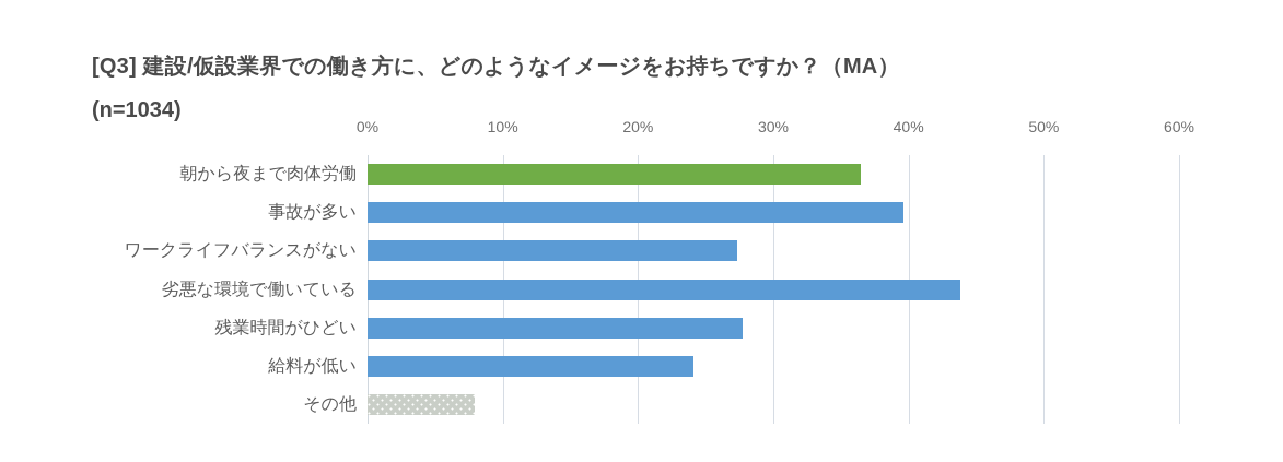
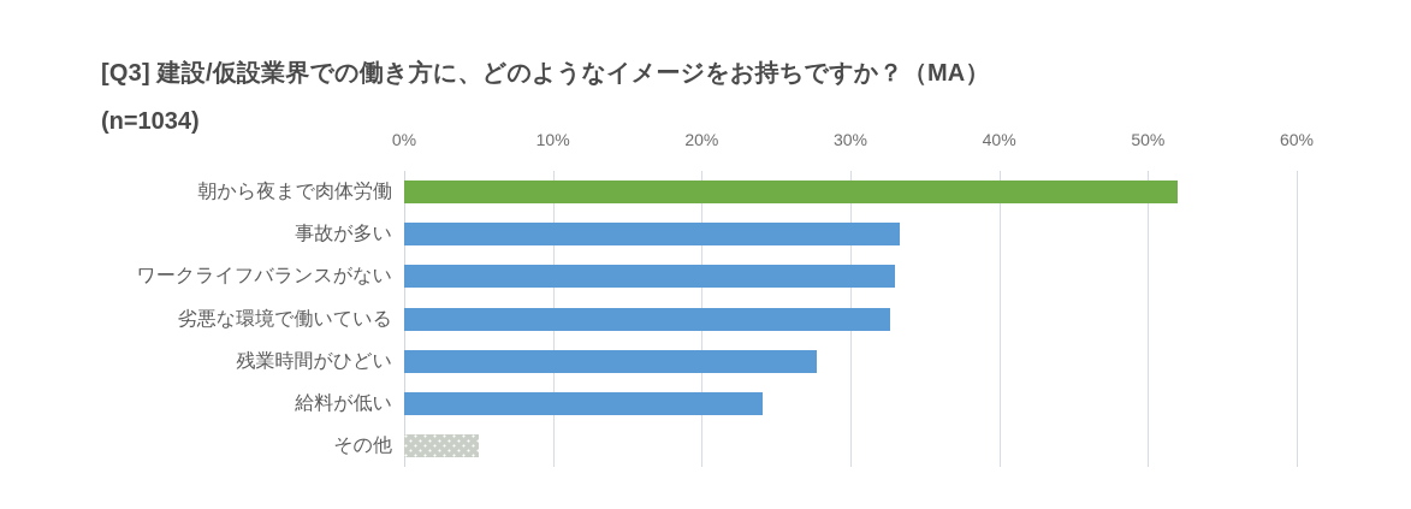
朝から夜まで肉体労働: 36.5% -> 52.0%
事故が多い: 39.6% -> 33.3%
ワークライフバランスがない: 27.3% -> 33.0%
劣悪な環境で働いている: 43.8% -> 32.7%
その他: 7.9% -> 5.0%
